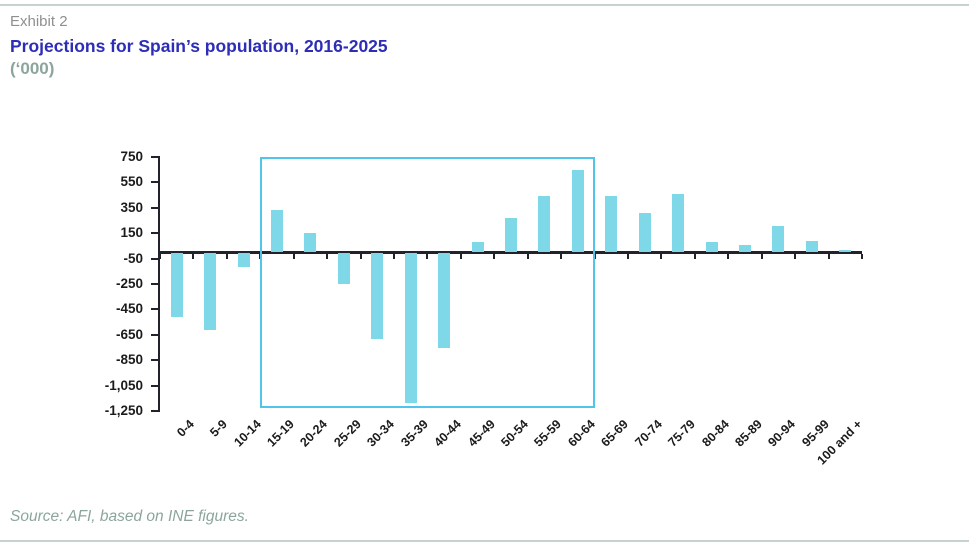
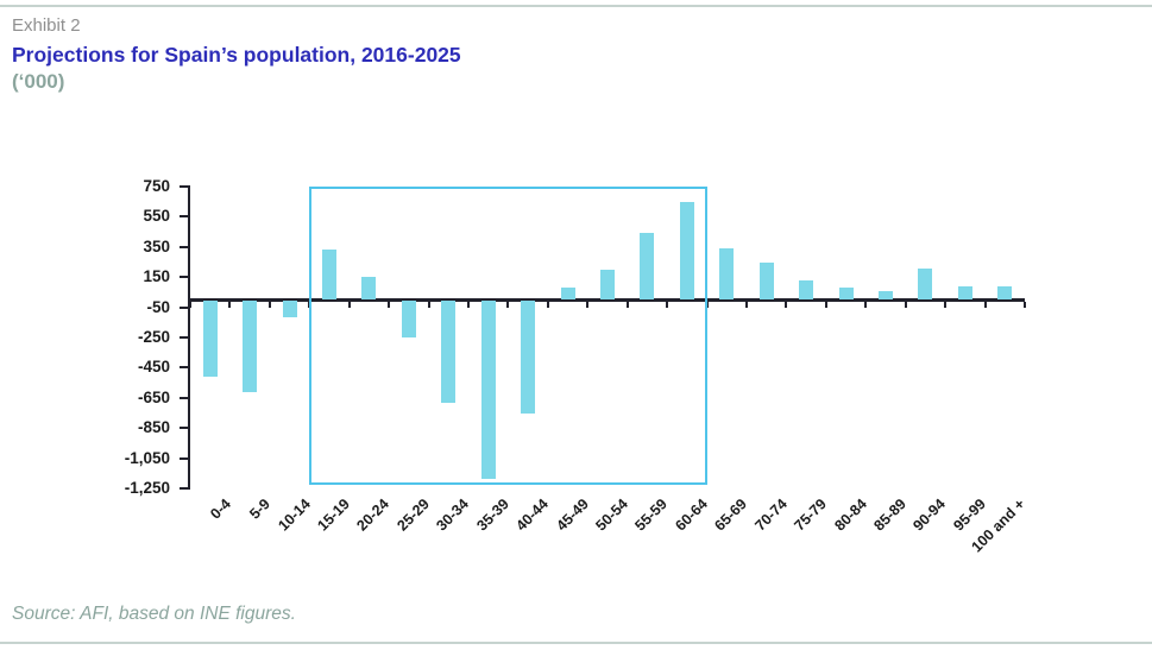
50-54: 270 -> 200
65-69: 440 -> 340
70-74: 310 -> 250
75-79: 460 -> 130
100 and +: 20 -> 90
